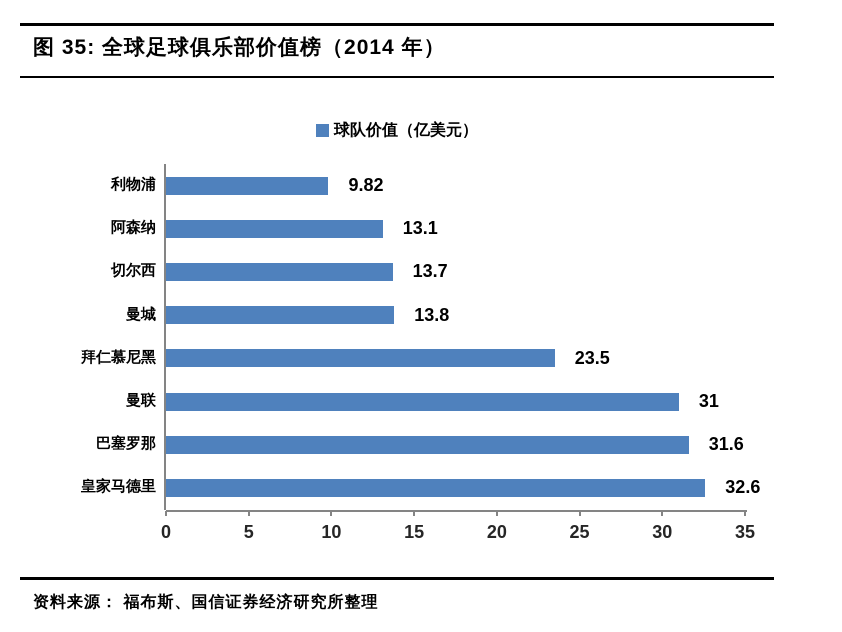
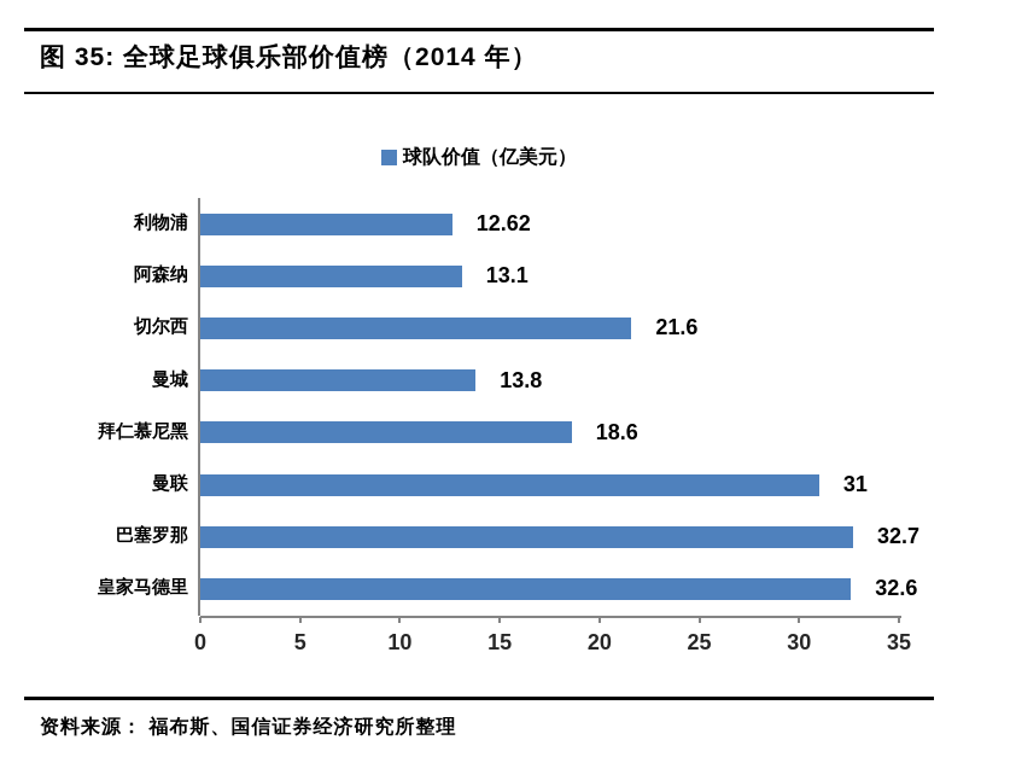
利物浦: 9.82 -> 12.62
切尔西: 13.7 -> 21.6
拜仁慕尼黑: 23.5 -> 18.6
巴塞罗那: 31.6 -> 32.7
